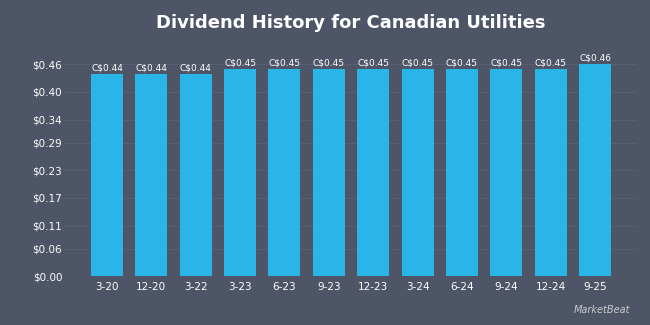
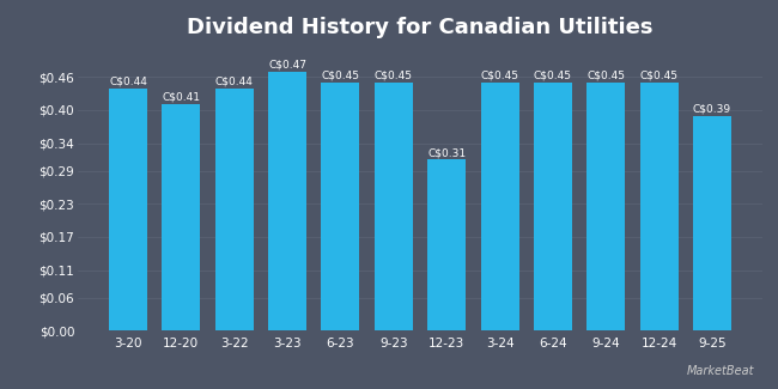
12-20: C$0.44 -> C$0.41
3-23: C$0.45 -> C$0.47
12-23: C$0.45 -> C$0.31
9-25: C$0.46 -> C$0.39
